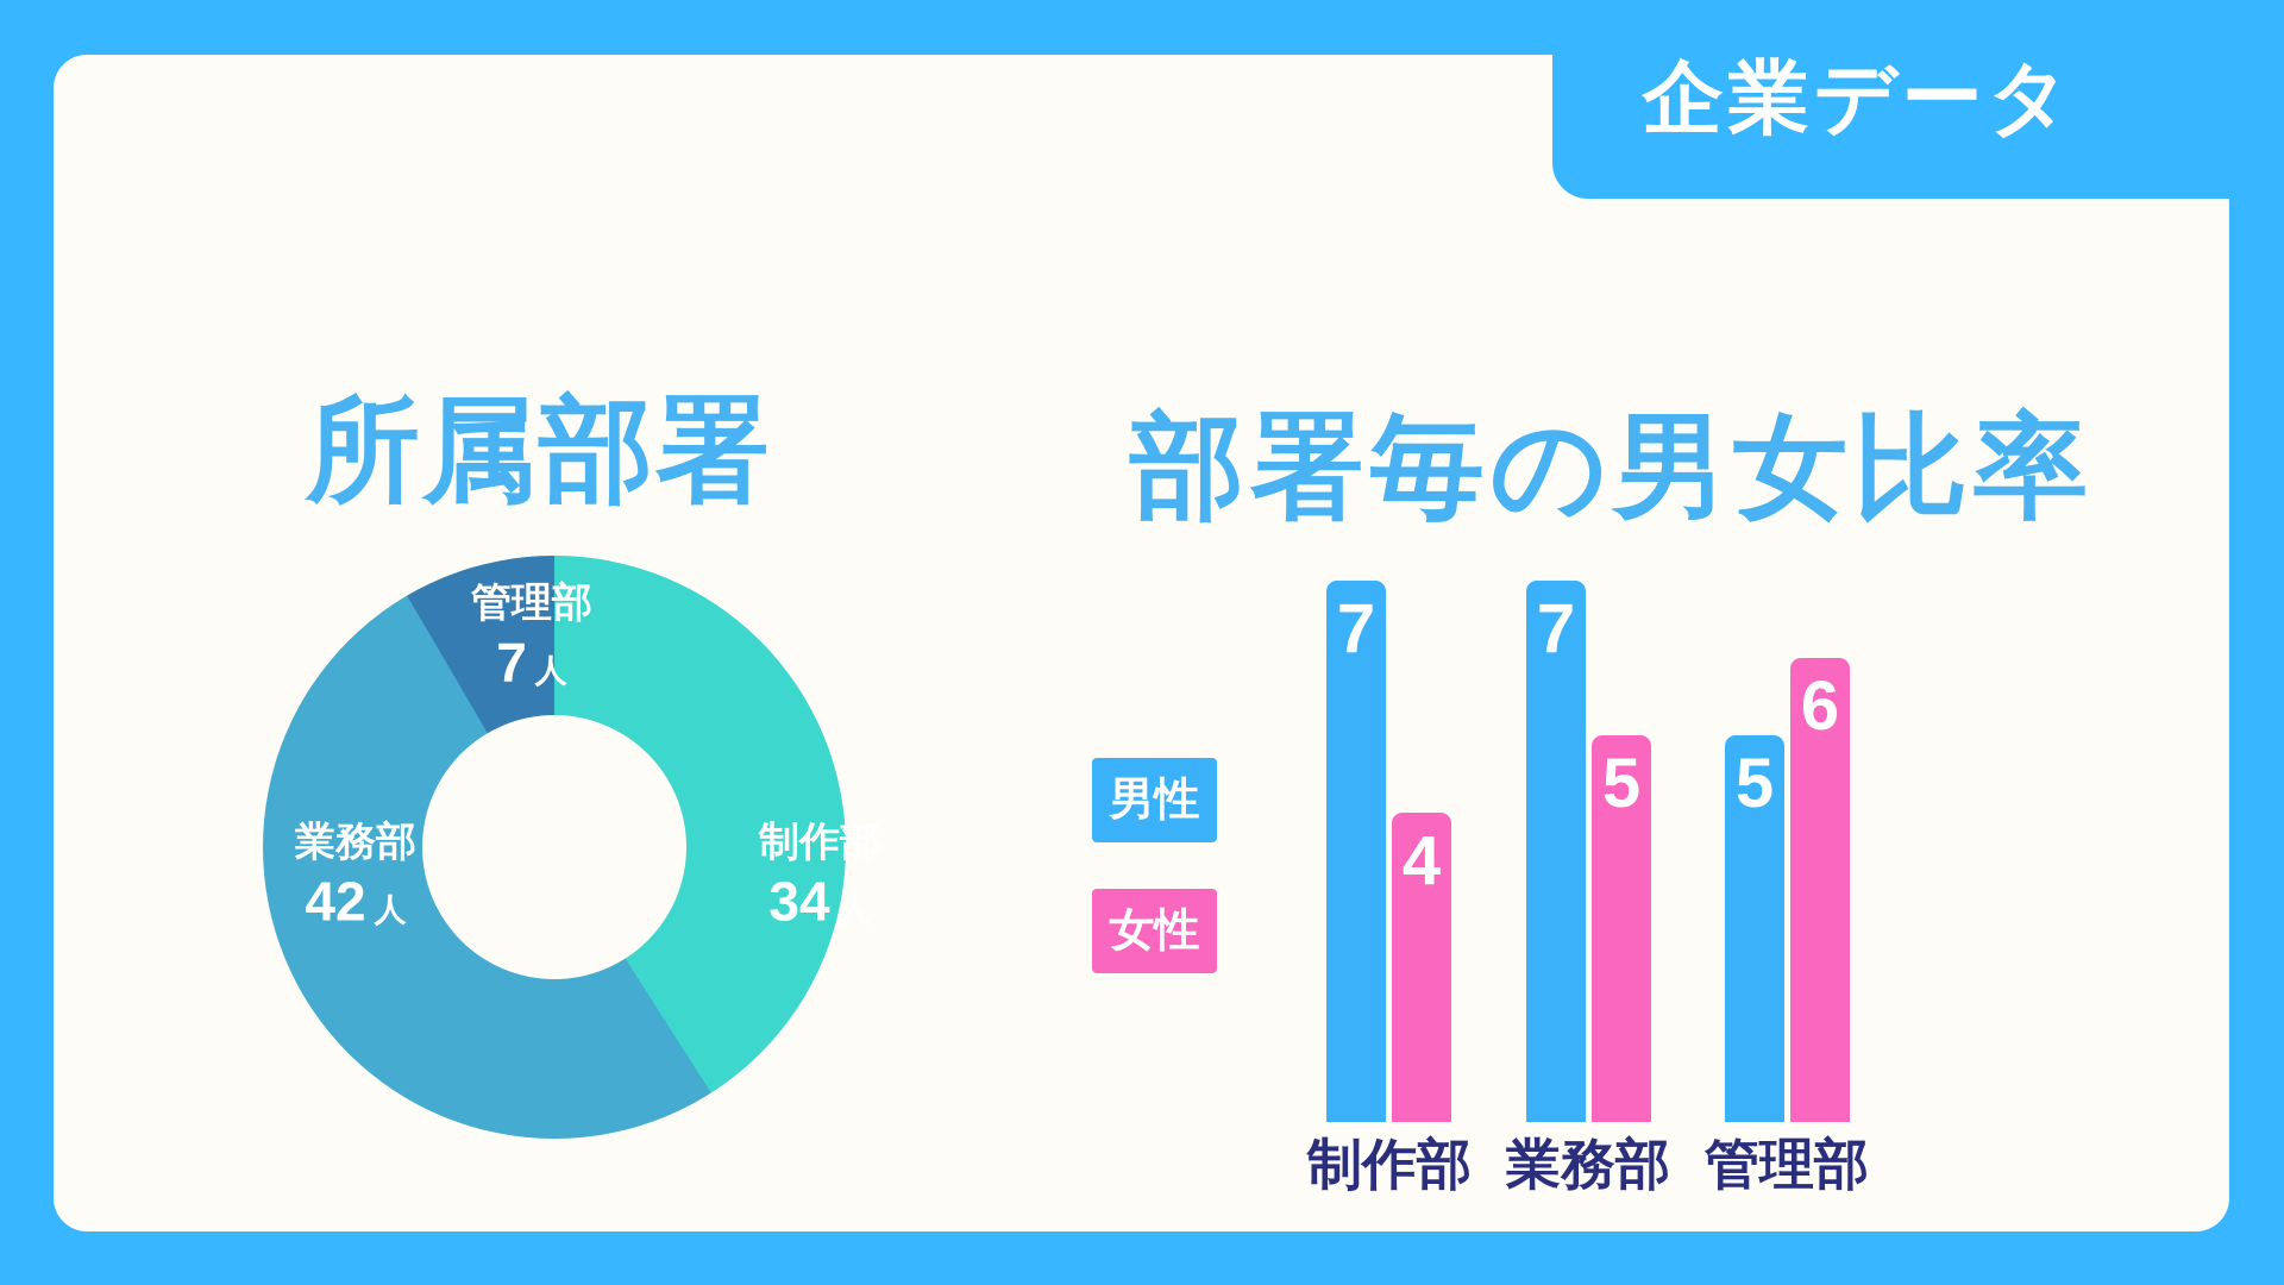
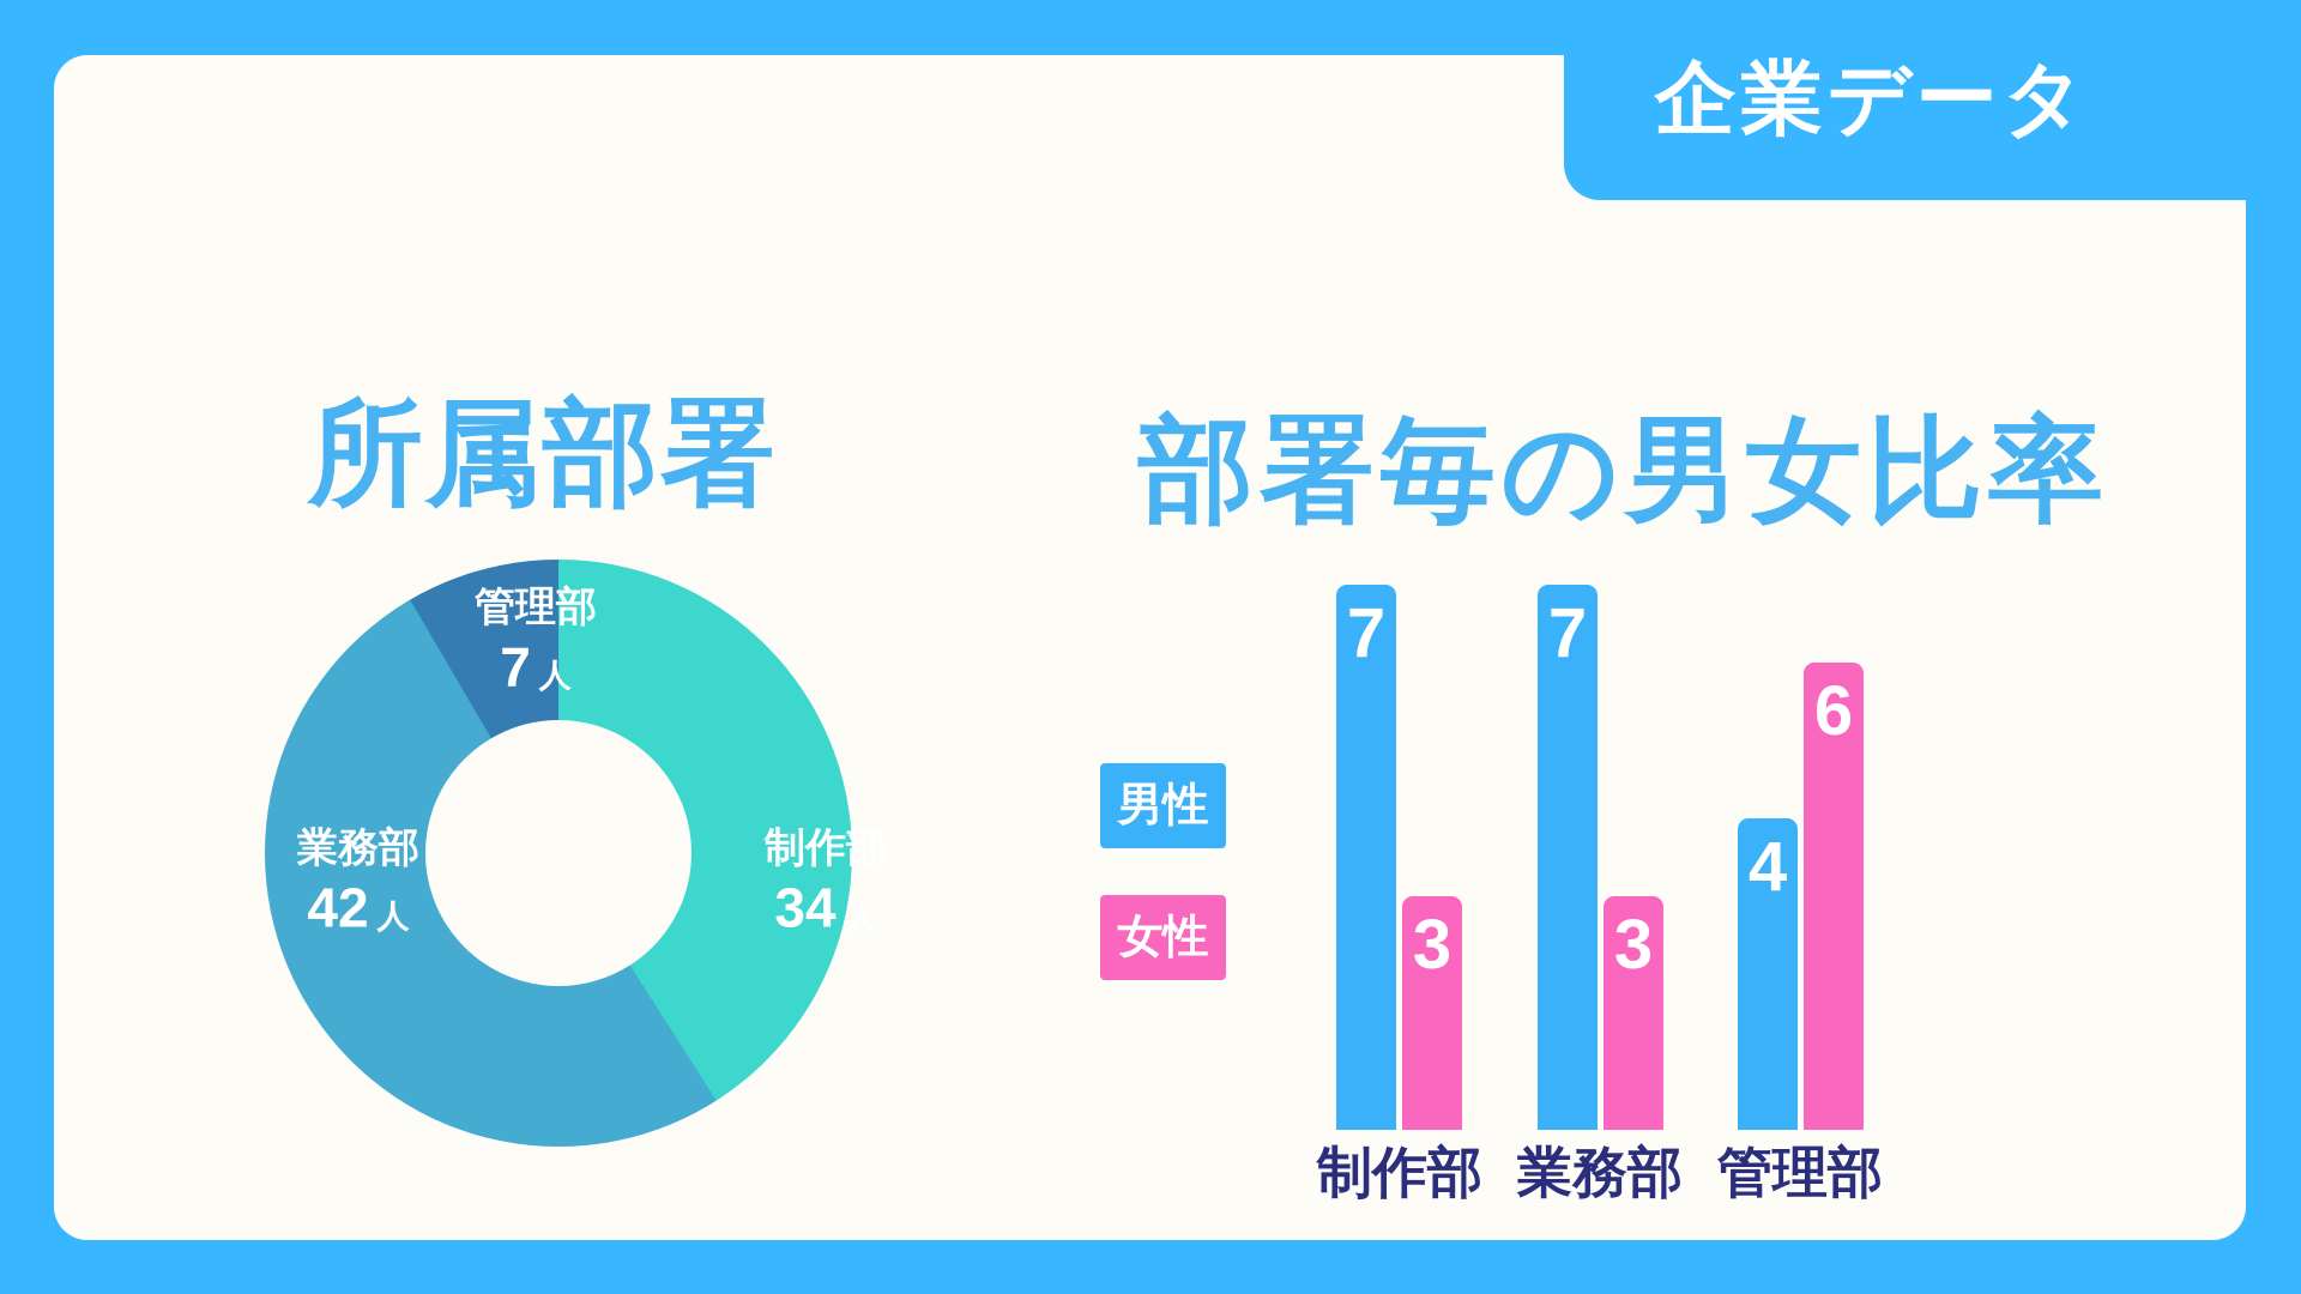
部署毎の男女比率/女性/制作部: 4 -> 3
部署毎の男女比率/女性/業務部: 5 -> 3
部署毎の男女比率/男性/管理部: 5 -> 4
